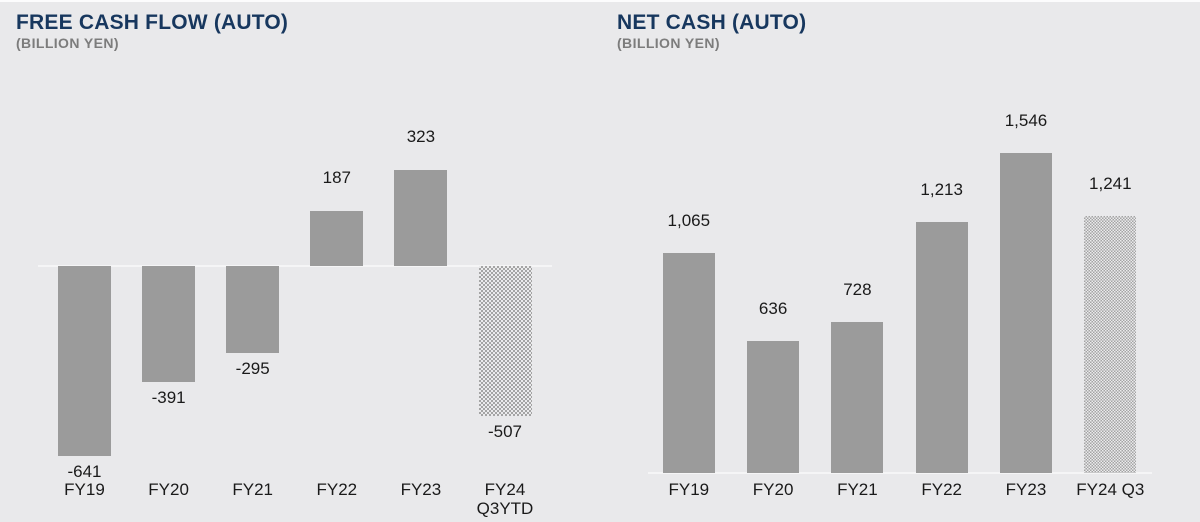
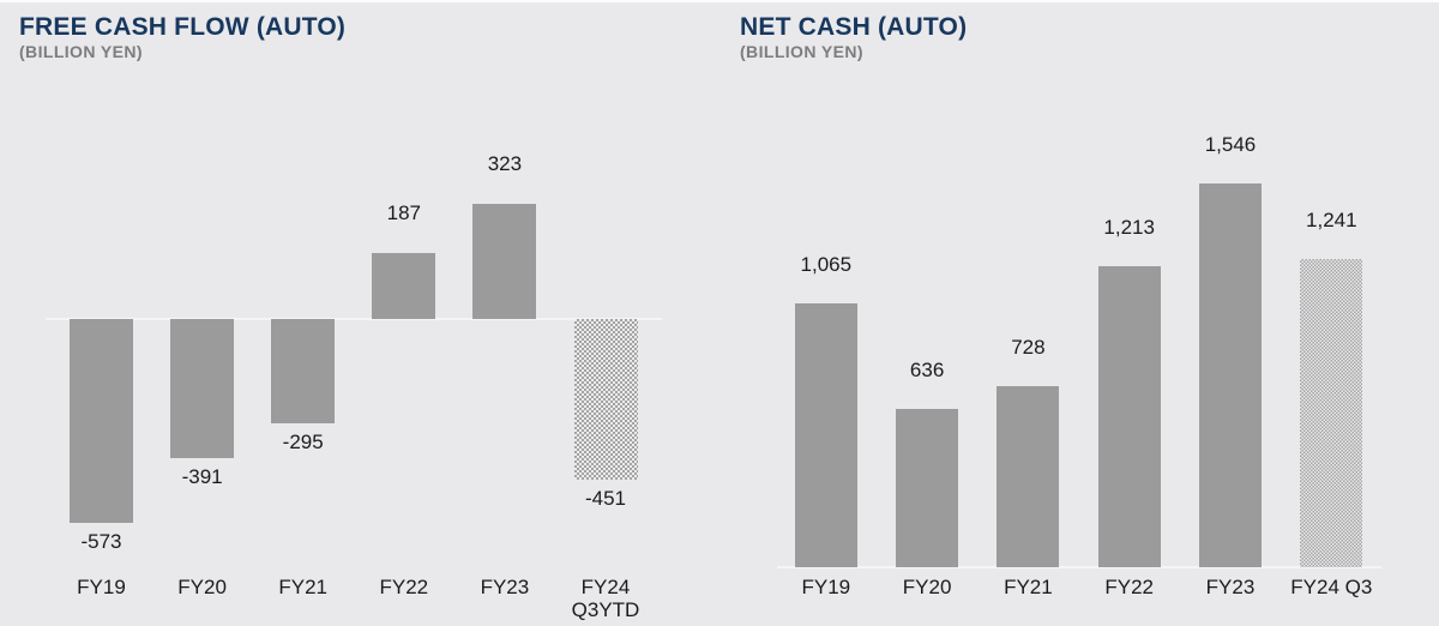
FREE CASH FLOW (AUTO)/FY19: -641 -> -573
FREE CASH FLOW (AUTO)/FY24 Q3YTD: -507 -> -451
